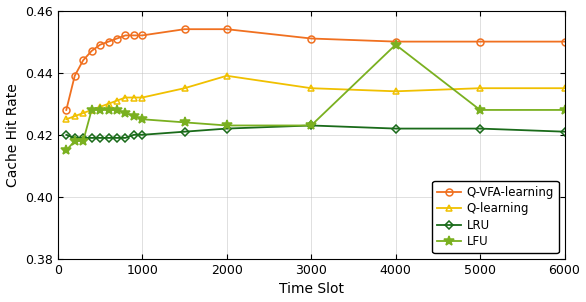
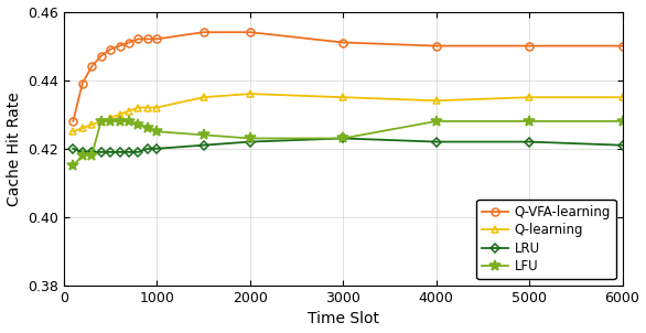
Q-learning/2000: 0.439 -> 0.436
LFU/4000: 0.449 -> 0.428
